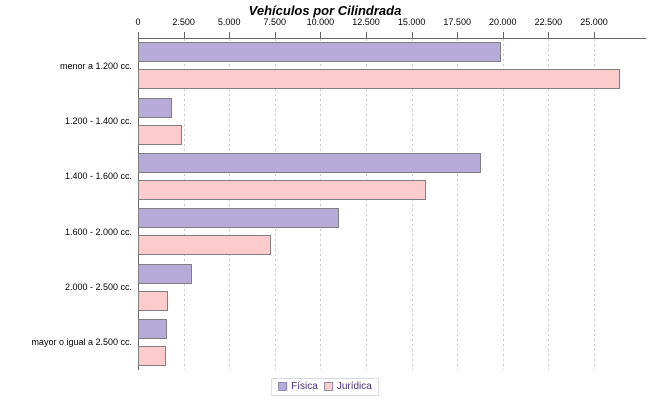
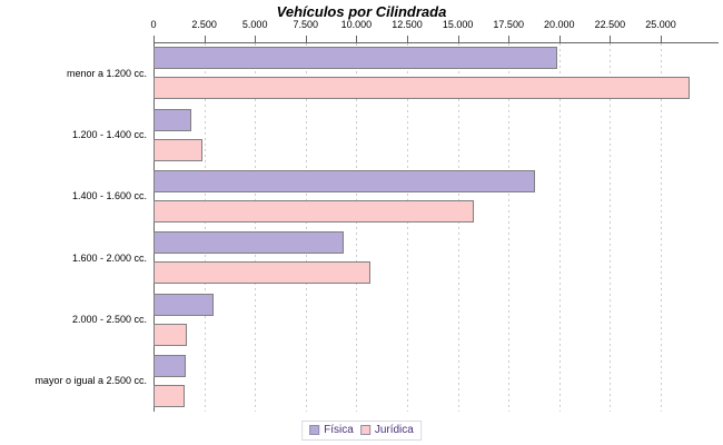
Física/1.600 - 2.000 cc.: 11000 -> 9400
Jurídica/1.600 - 2.000 cc.: 7300 -> 10700
